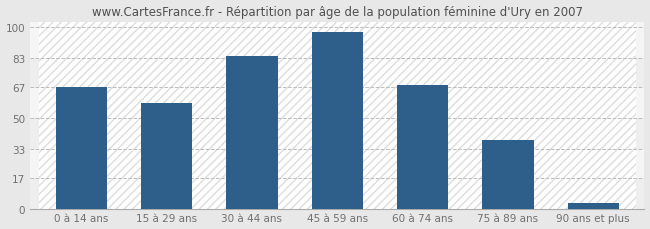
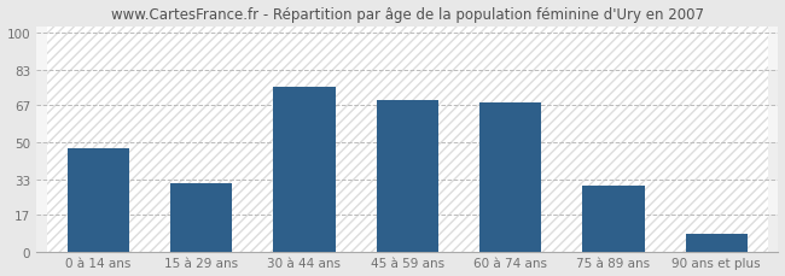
0 à 14 ans: 67 -> 47
15 à 29 ans: 58 -> 31
30 à 44 ans: 84 -> 75
45 à 59 ans: 97 -> 69
75 à 89 ans: 38 -> 30
90 ans et plus: 3 -> 8
